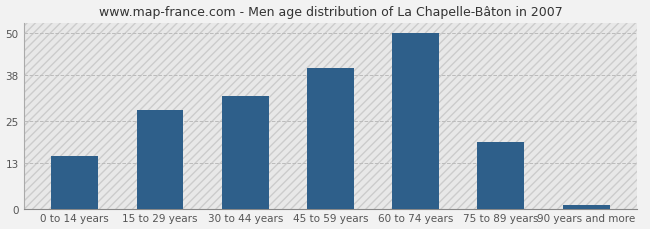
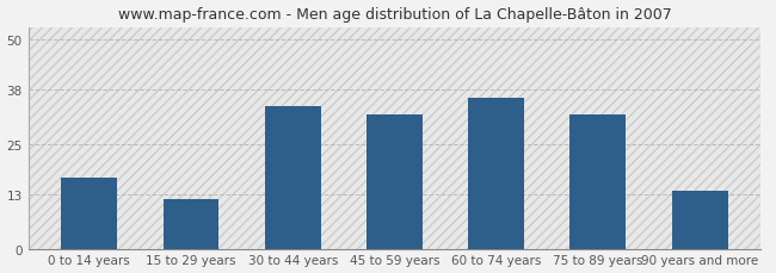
0 to 14 years: 15 -> 17
15 to 29 years: 28 -> 12
30 to 44 years: 32 -> 34
45 to 59 years: 40 -> 32
60 to 74 years: 50 -> 36
75 to 89 years: 19 -> 32
90 years and more: 1 -> 14
